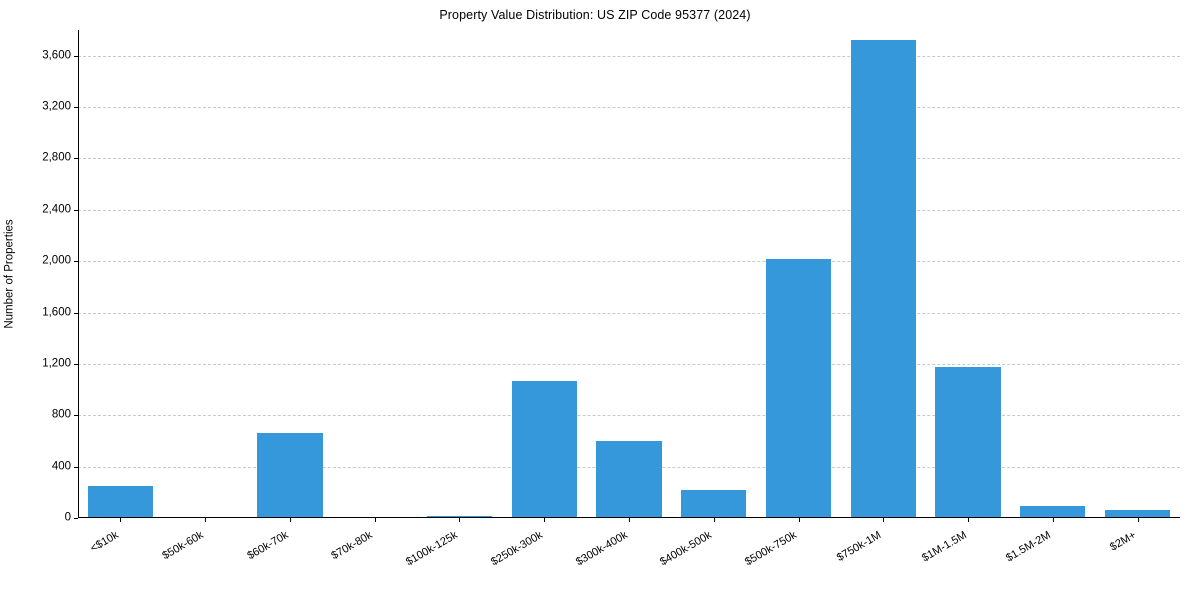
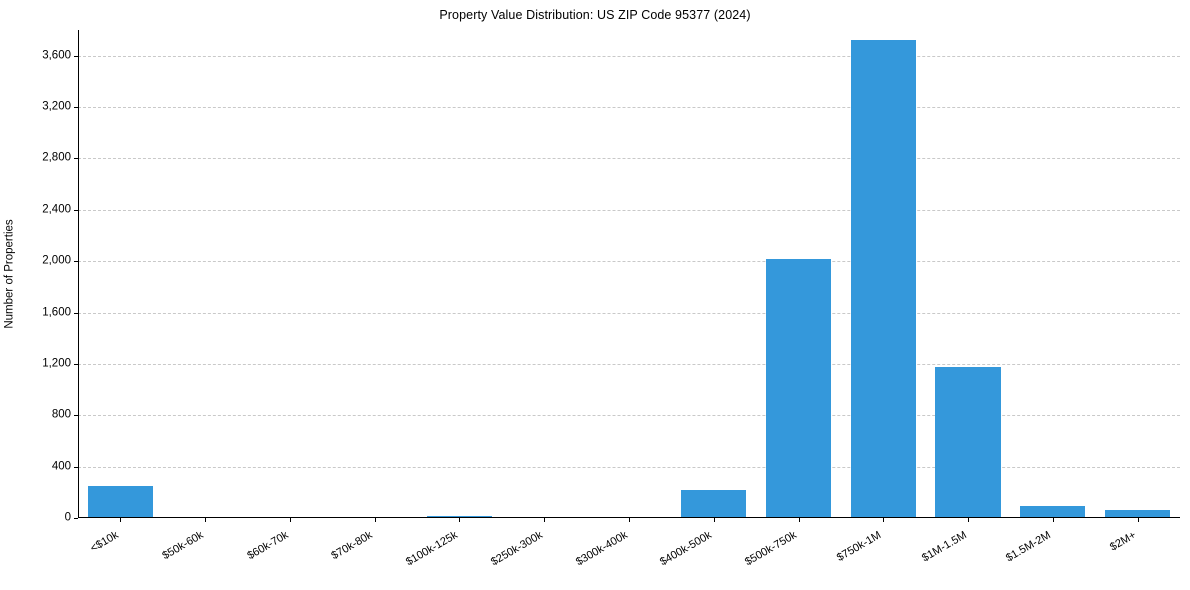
$60k-70k: 660 -> 10
$250k-300k: 1070 -> 10
$300k-400k: 600 -> 10
